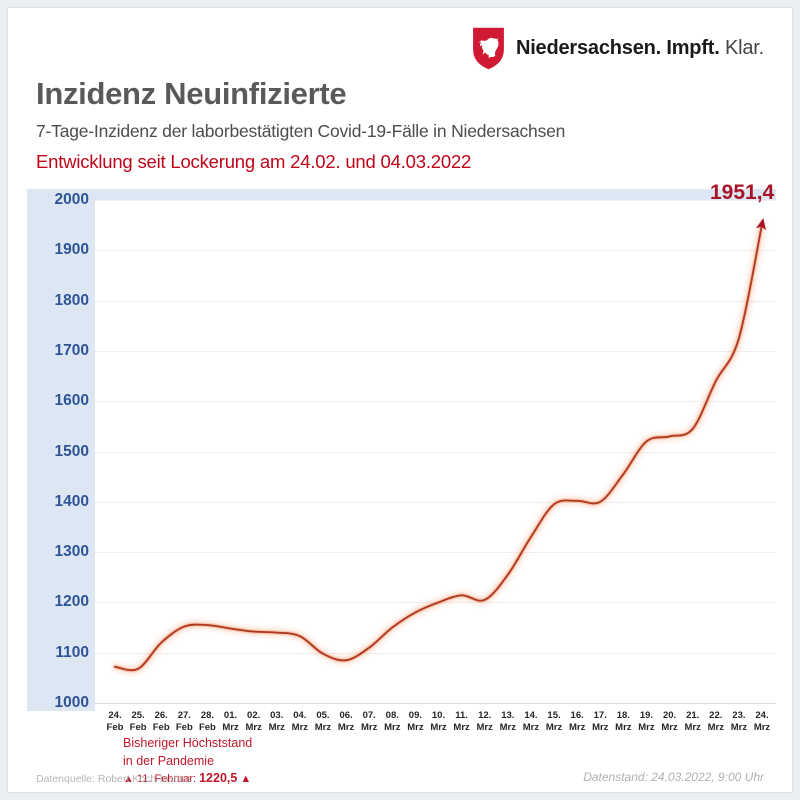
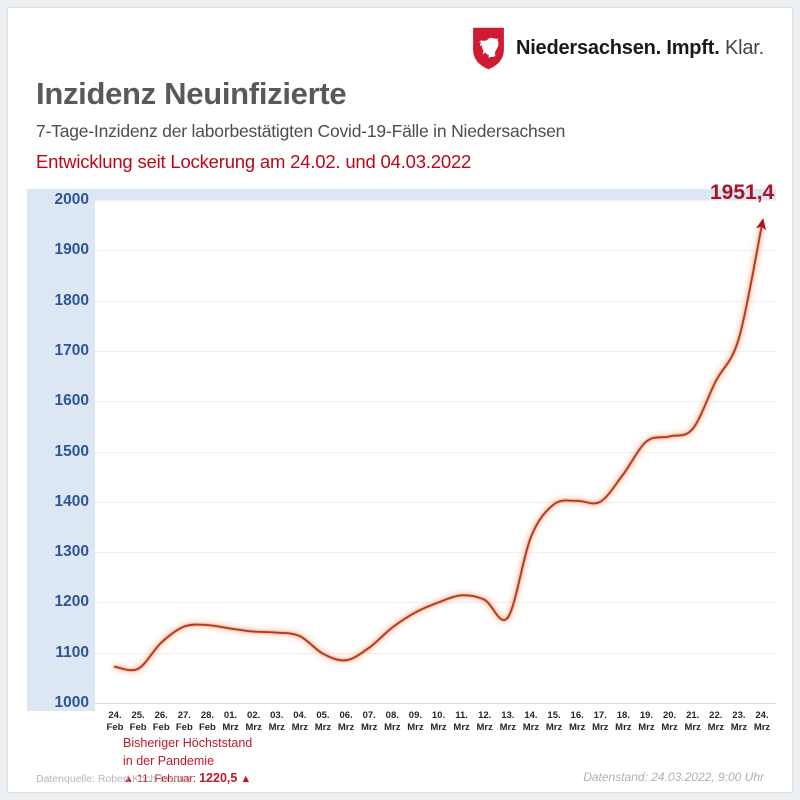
13. Mrz: 1260 -> 1170
